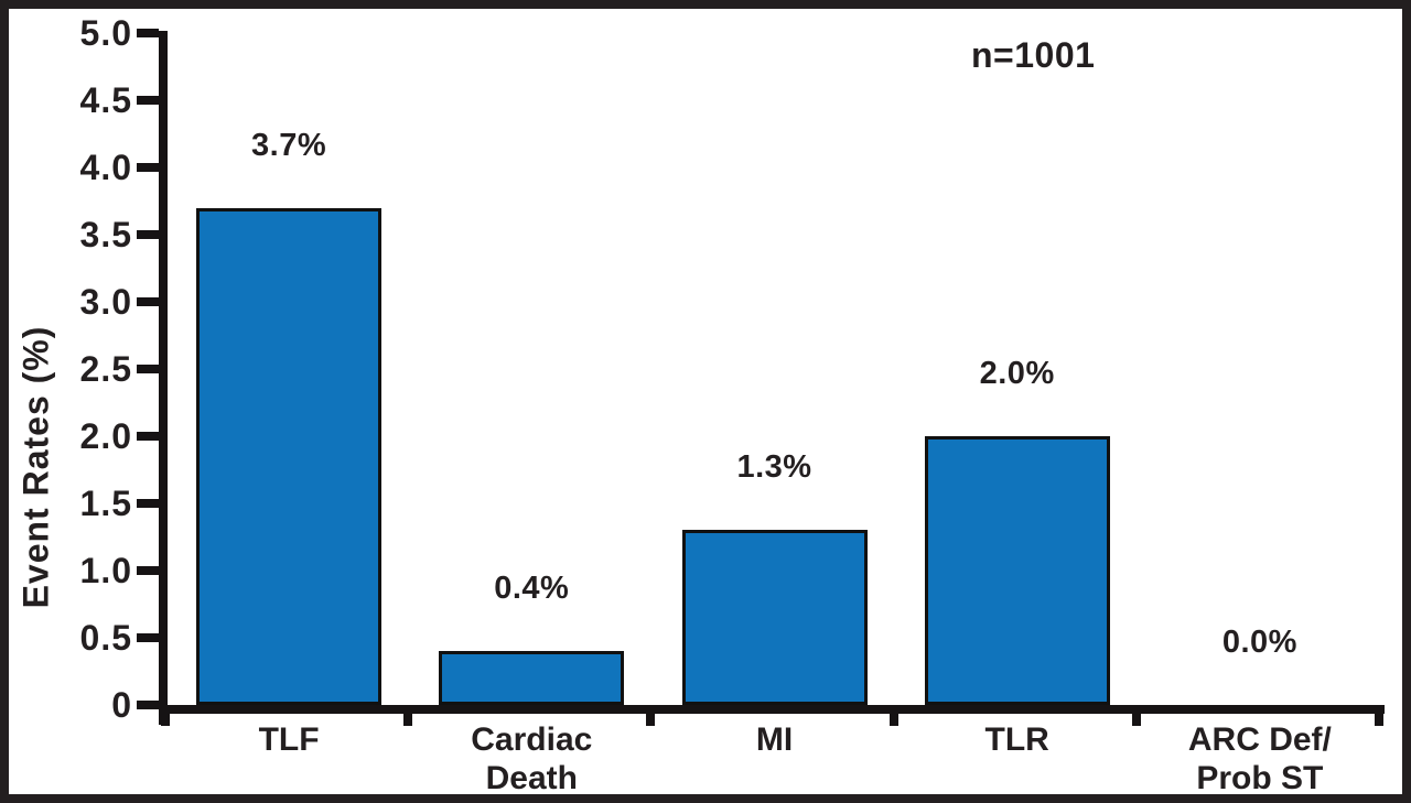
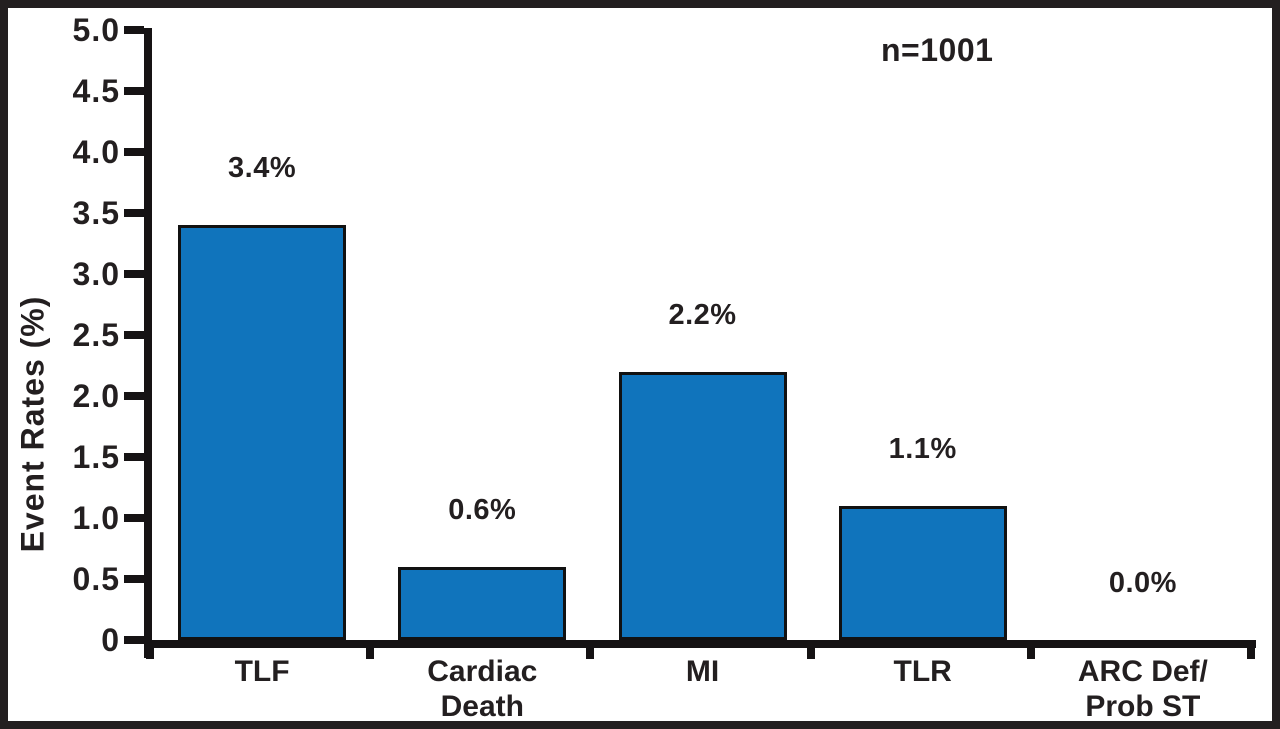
TLF: 3.7% -> 3.4%
Cardiac Death: 0.4% -> 0.6%
MI: 1.3% -> 2.2%
TLR: 2.0% -> 1.1%
